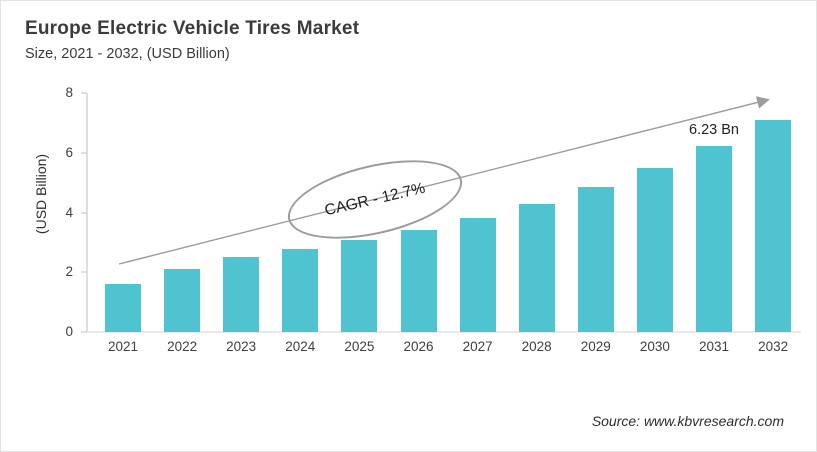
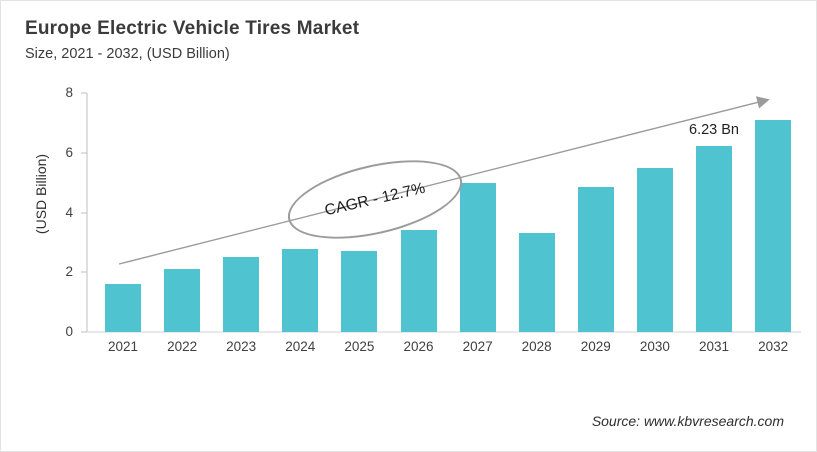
2025: 3.1 -> 2.7
2027: 3.8 -> 5.0
2028: 4.3 -> 3.3
